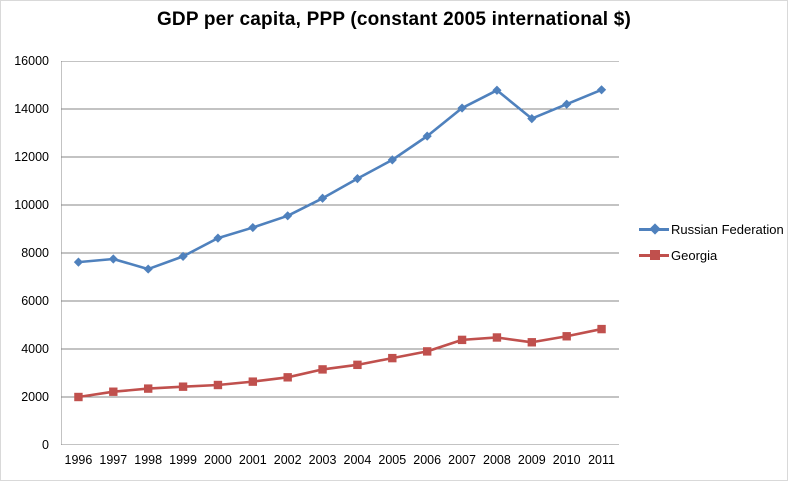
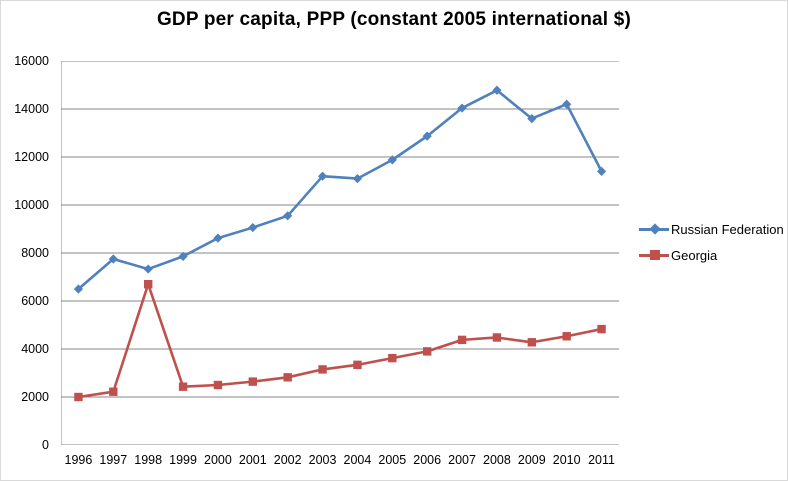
Russian Federation/1996: 7600 -> 6500
Georgia/1998: 2400 -> 6700
Russian Federation/2003: 10300 -> 11200
Russian Federation/2011: 14800 -> 11400
